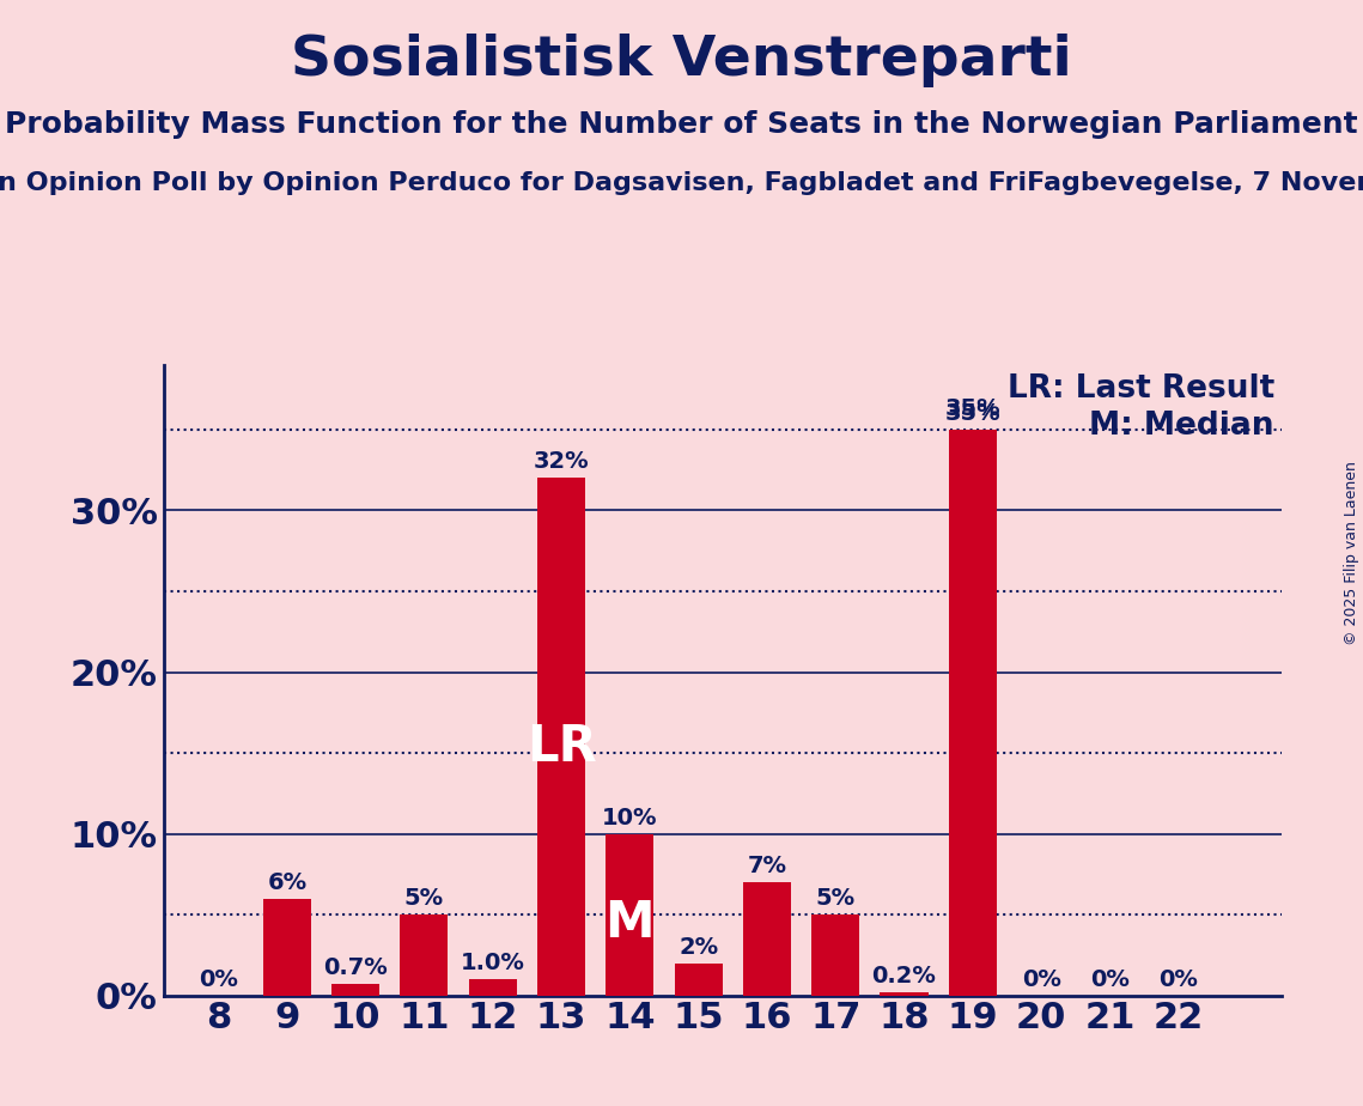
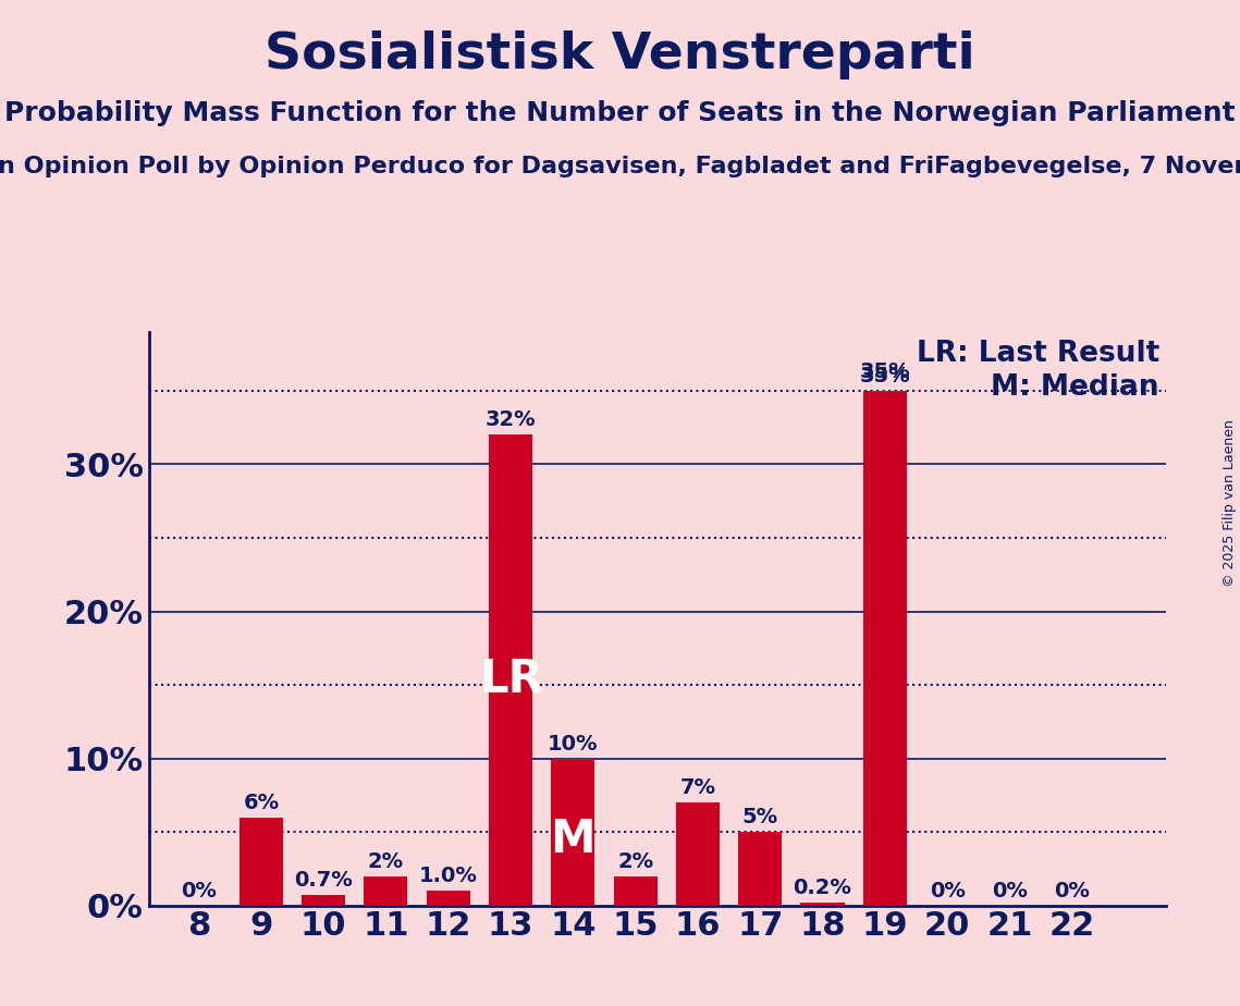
11: 5% -> 2%
